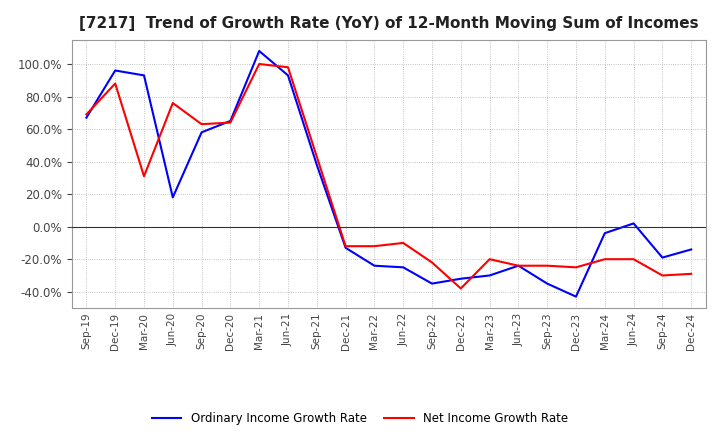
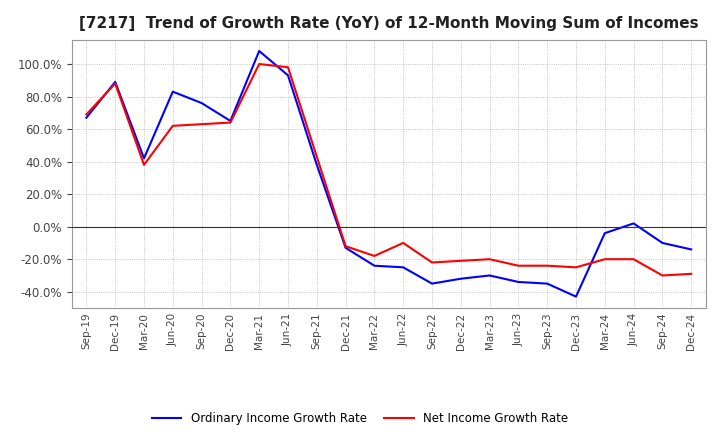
Ordinary Income Growth Rate/Dec-19: 96% -> 89%
Ordinary Income Growth Rate/Mar-20: 93% -> 42%
Net Income Growth Rate/Mar-20: 31% -> 38%
Ordinary Income Growth Rate/Jun-20: 18% -> 83%
Net Income Growth Rate/Jun-20: 76% -> 62%
Ordinary Income Growth Rate/Sep-20: 58% -> 76%
Net Income Growth Rate/Mar-22: -12% -> -18%
Net Income Growth Rate/Dec-22: -38% -> -21%
Ordinary Income Growth Rate/Jun-23: -24% -> -34%
Ordinary Income Growth Rate/Sep-24: -19% -> -10%
